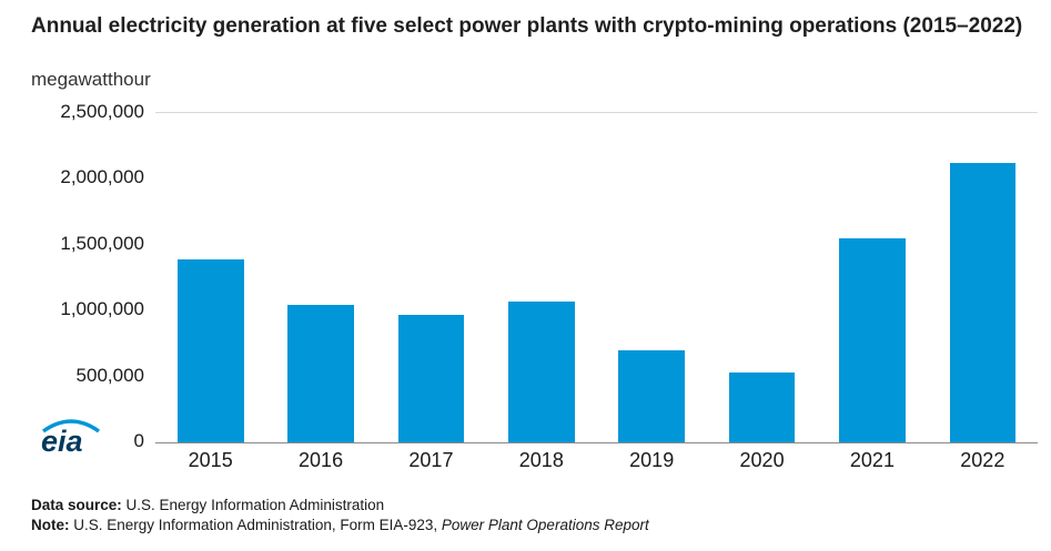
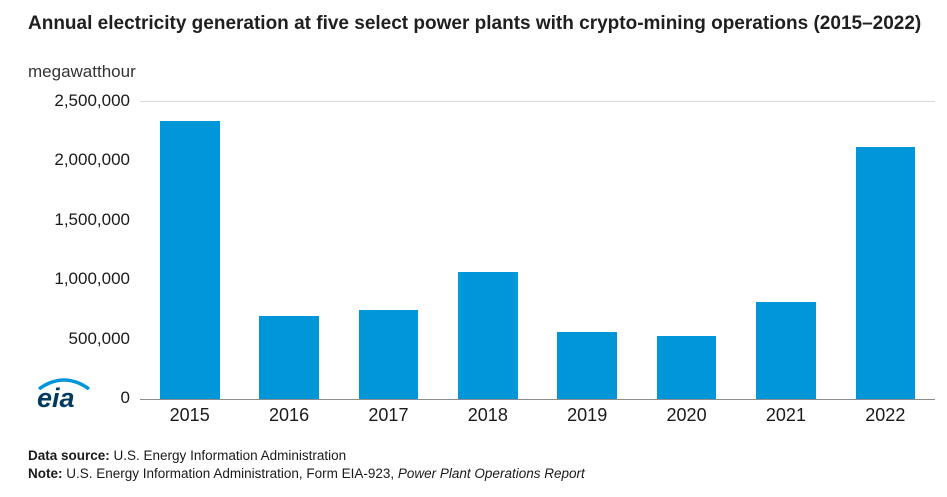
2015: 1390000 -> 2340000
2016: 1040000 -> 700000
2017: 970000 -> 750000
2019: 700000 -> 560000
2021: 1550000 -> 820000
